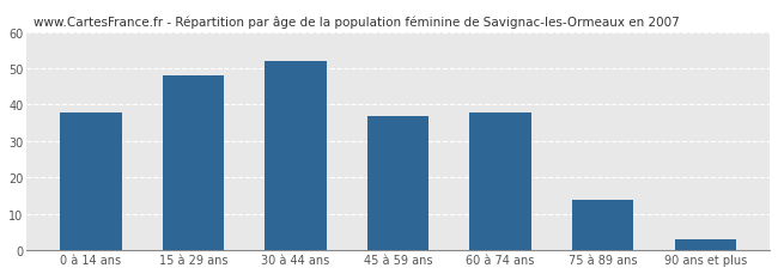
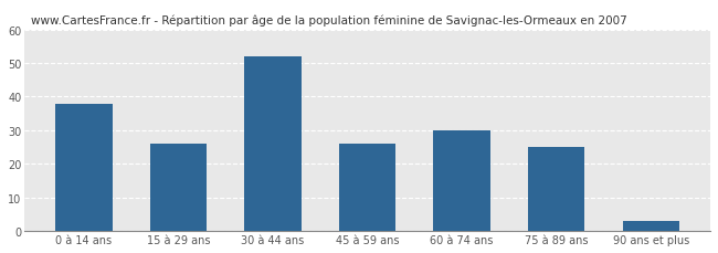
15 à 29 ans: 48 -> 26
45 à 59 ans: 37 -> 26
60 à 74 ans: 38 -> 30
75 à 89 ans: 14 -> 25
